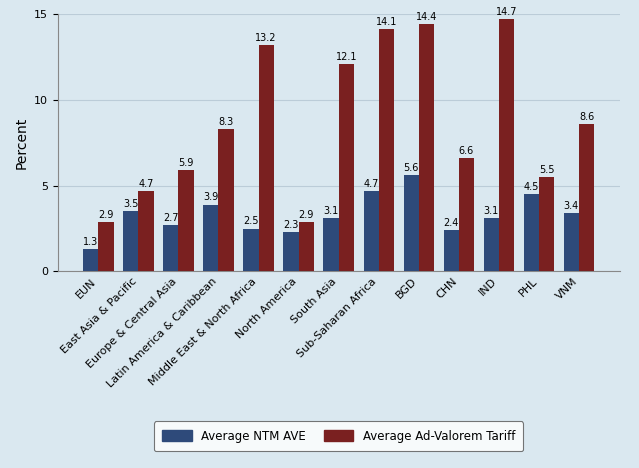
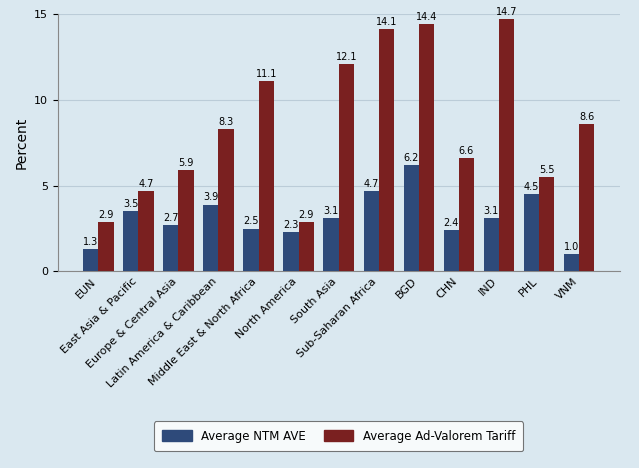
Average Ad-Valorem Tariff/Middle East & North Africa: 13.2 -> 11.1
Average NTM AVE/BGD: 5.6 -> 6.2
Average NTM AVE/VNM: 3.4 -> 1.0
